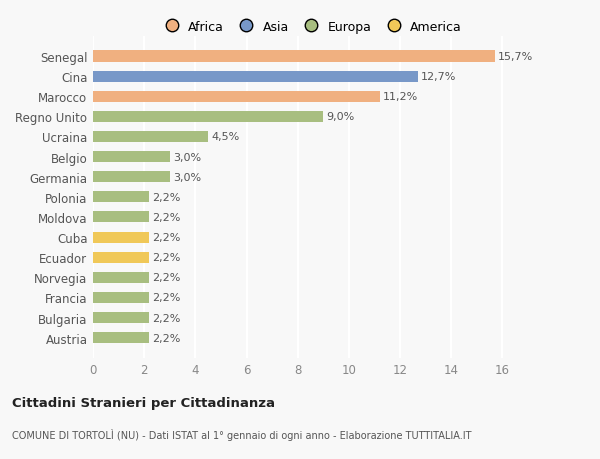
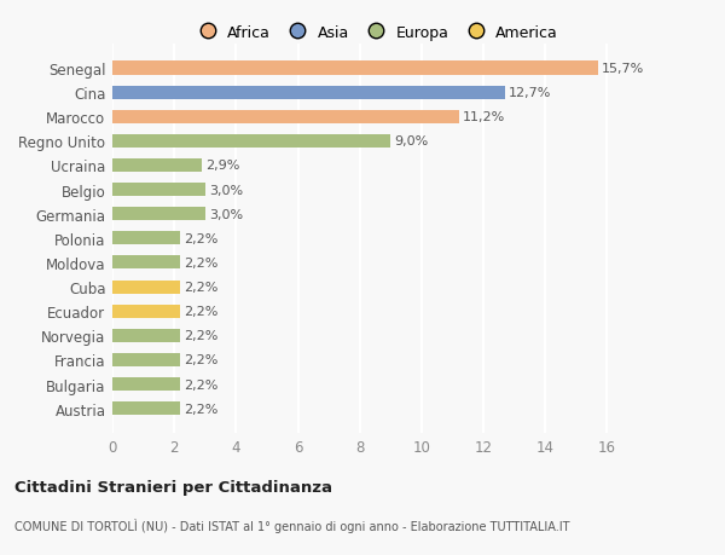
Ucraina: 4,5% -> 2,9%
